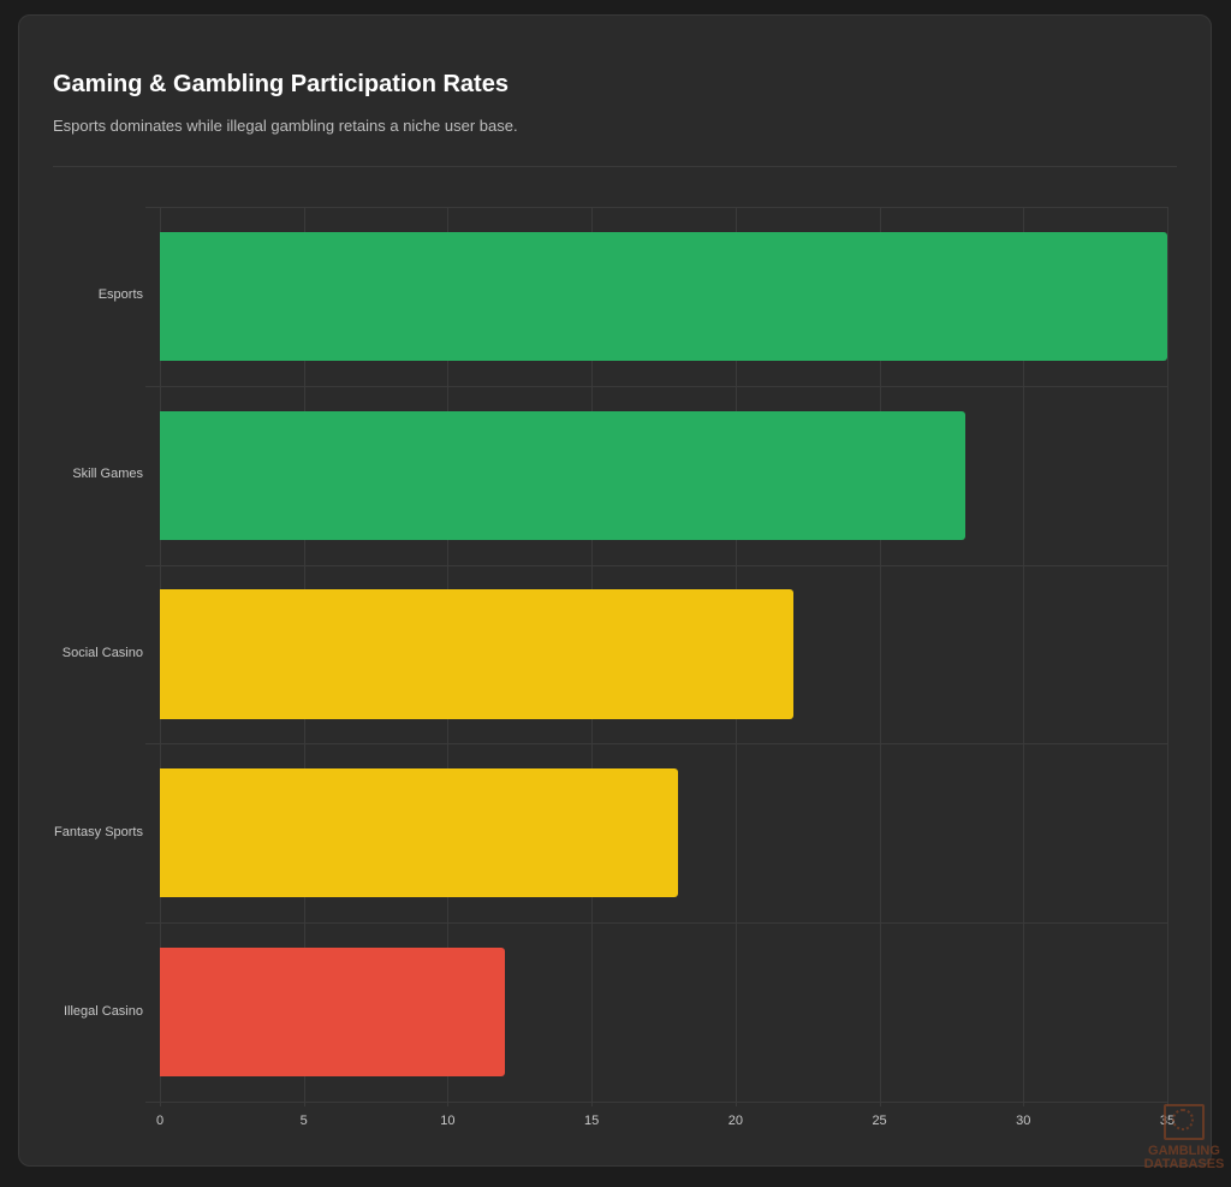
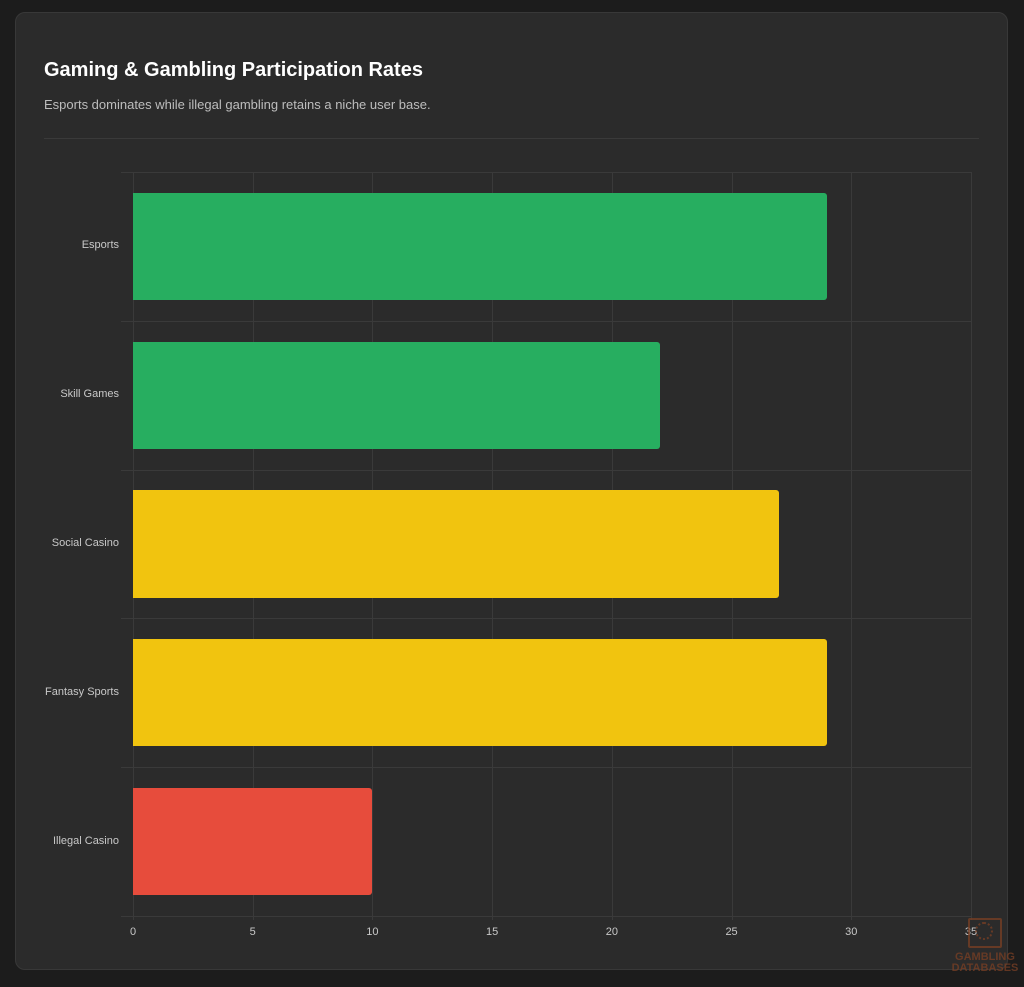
Esports: 35 -> 29
Skill Games: 28 -> 22
Social Casino: 22 -> 27
Fantasy Sports: 18 -> 29
Illegal Casino: 12 -> 10
